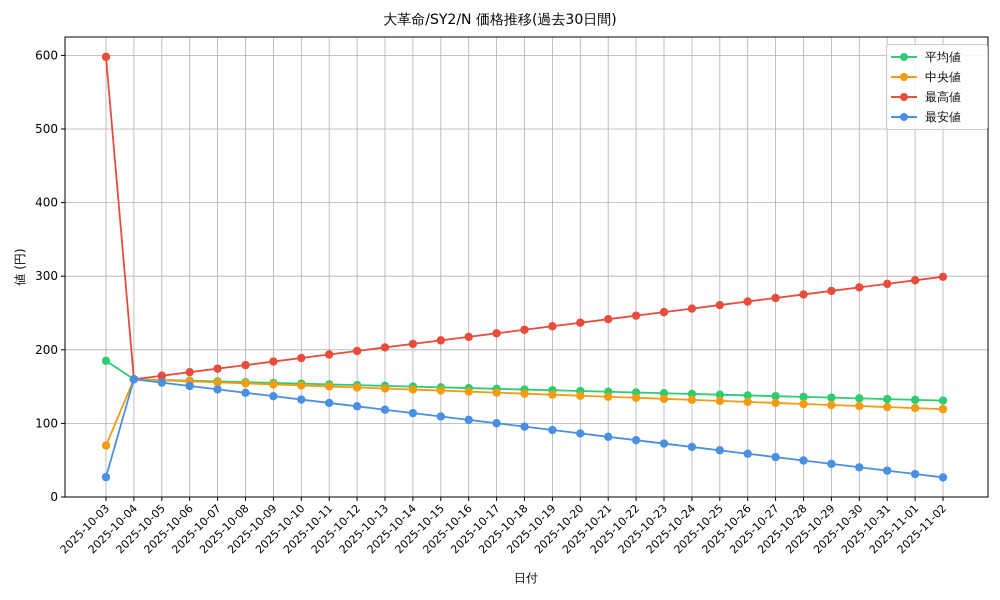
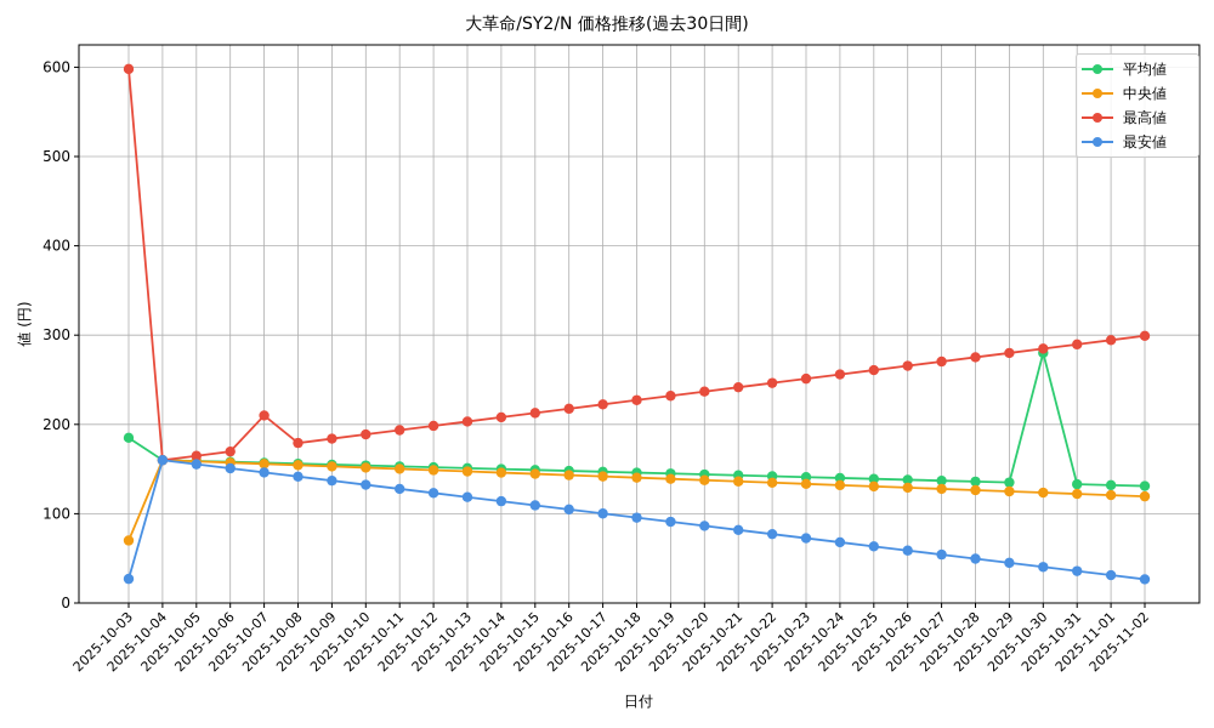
最高値/2025-10-07: 170 -> 210
平均値/2025-10-30: 130 -> 280
